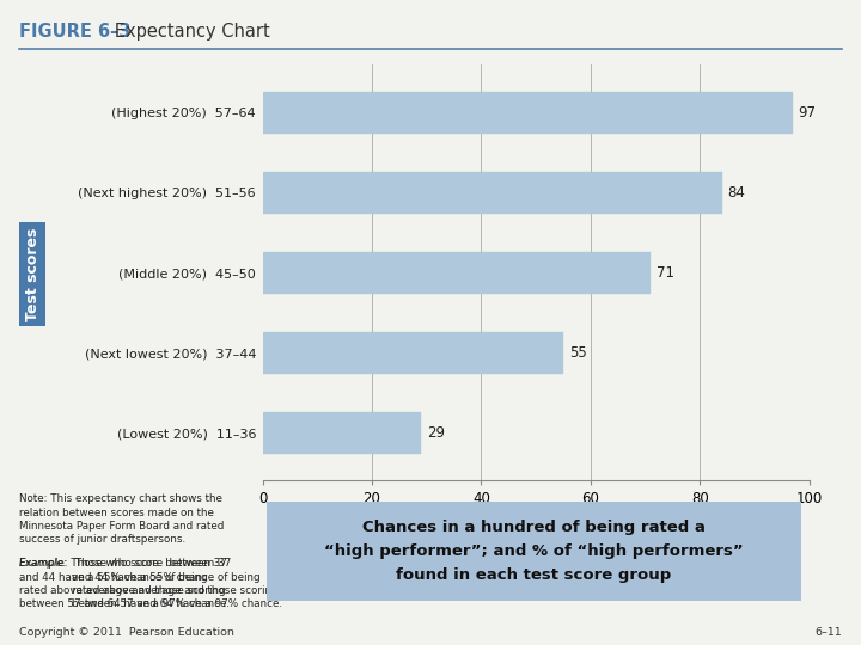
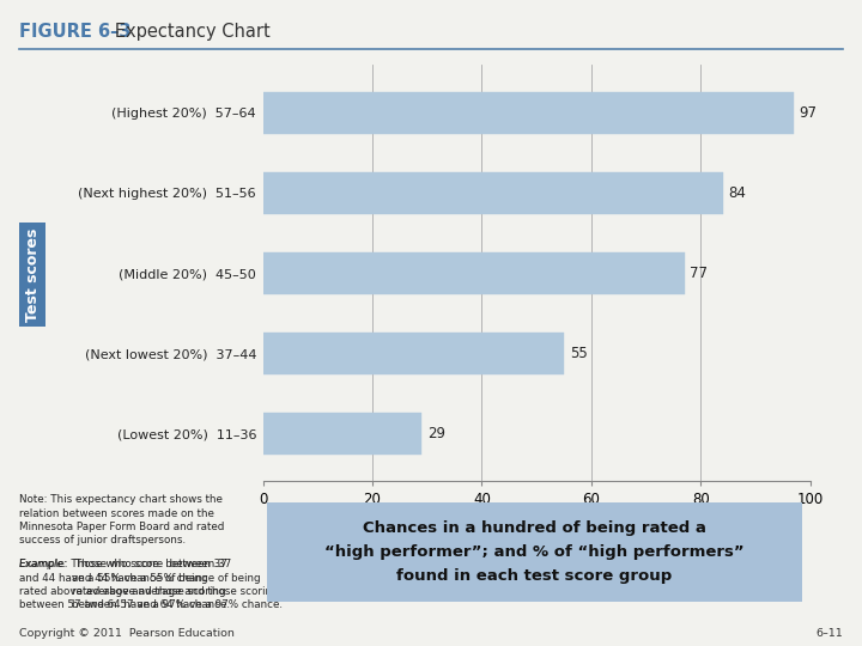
(Middle 20%) 45–50: 71 -> 77
